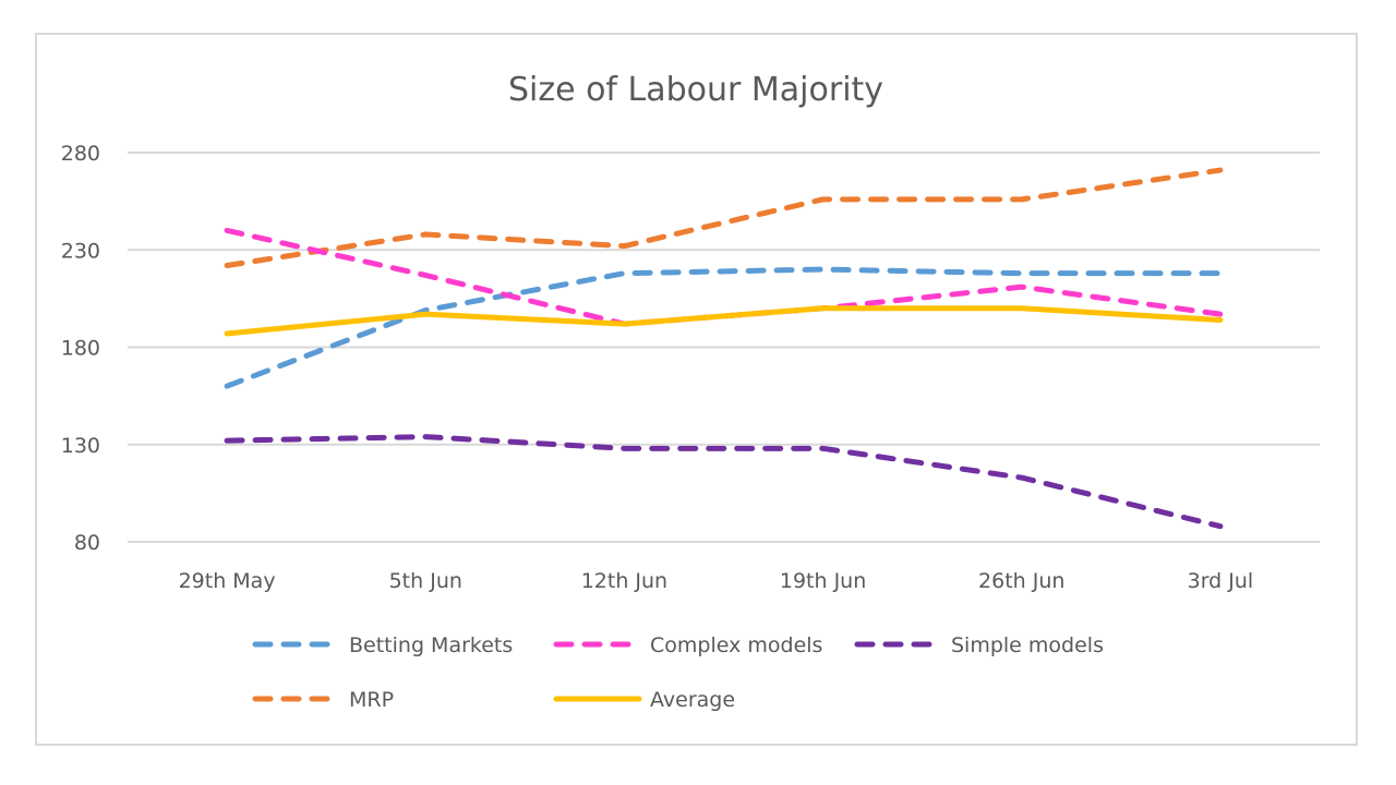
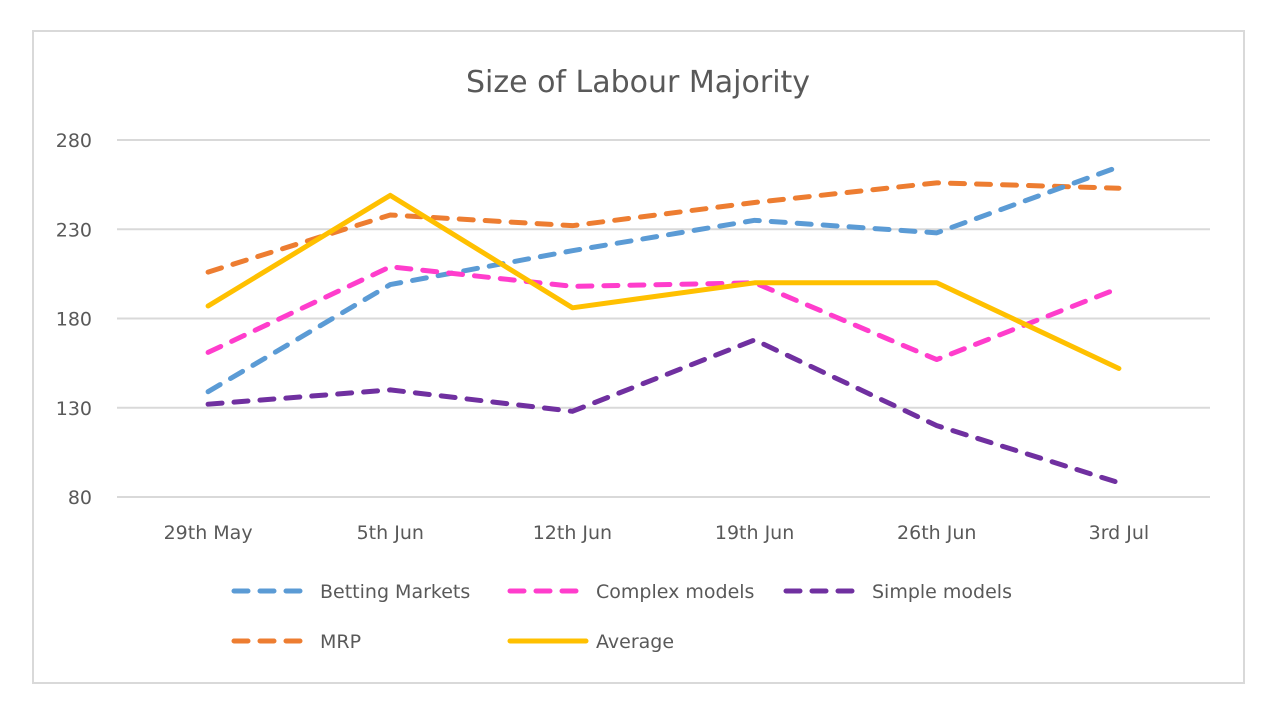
Betting Markets/29th May: 160 -> 139
Complex models/29th May: 240 -> 161
MRP/29th May: 222 -> 206
Complex models/5th Jun: 217 -> 209
Simple models/5th Jun: 134 -> 140
Average/5th Jun: 197 -> 249
Complex models/12th Jun: 192 -> 198
Average/12th Jun: 192 -> 186
Betting Markets/19th Jun: 220 -> 235
Simple models/19th Jun: 128 -> 168
MRP/19th Jun: 256 -> 245
Betting Markets/26th Jun: 218 -> 228
Complex models/26th Jun: 211 -> 157
Simple models/26th Jun: 113 -> 120
Betting Markets/3rd Jul: 218 -> 265
MRP/3rd Jul: 271 -> 253
Average/3rd Jul: 194 -> 152
